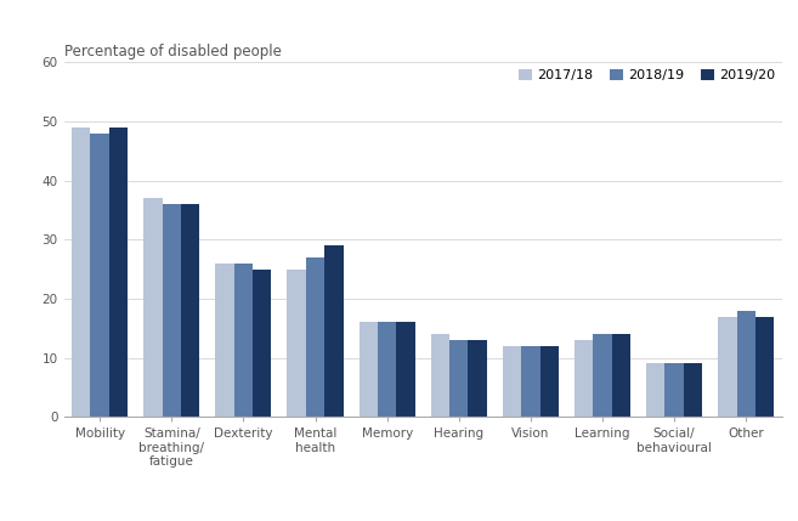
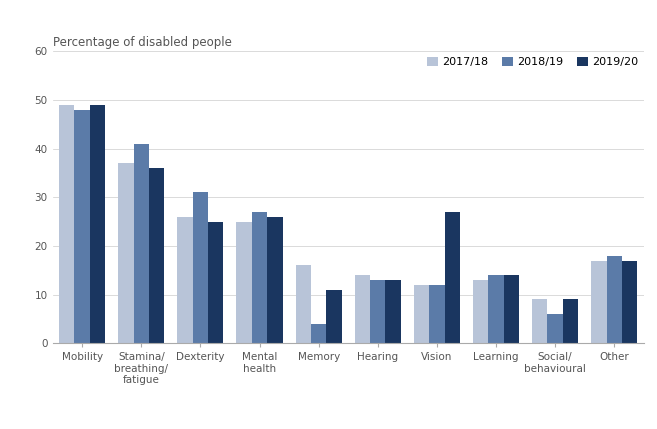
2018/19/Stamina/ breathing/ fatigue: 36 -> 41
2018/19/Dexterity: 26 -> 31
2019/20/Mental health: 29 -> 26
2018/19/Memory: 16 -> 4
2019/20/Memory: 16 -> 11
2019/20/Vision: 12 -> 27
2018/19/Social/ behavioural: 9 -> 6
